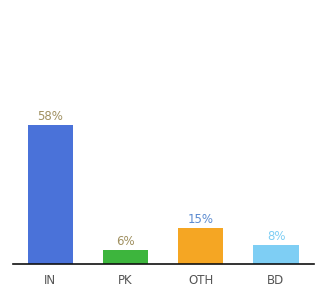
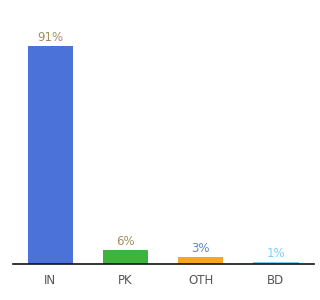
IN: 58% -> 91%
OTH: 15% -> 3%
BD: 8% -> 1%
